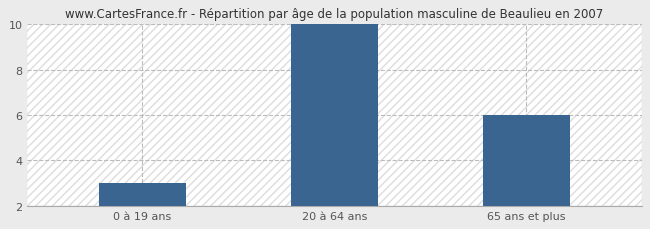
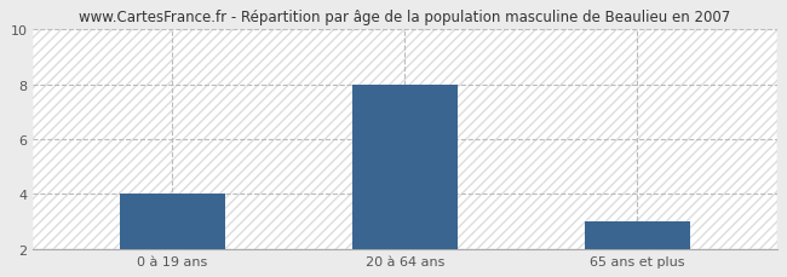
0 à 19 ans: 3 -> 4
20 à 64 ans: 10 -> 8
65 ans et plus: 6 -> 3
